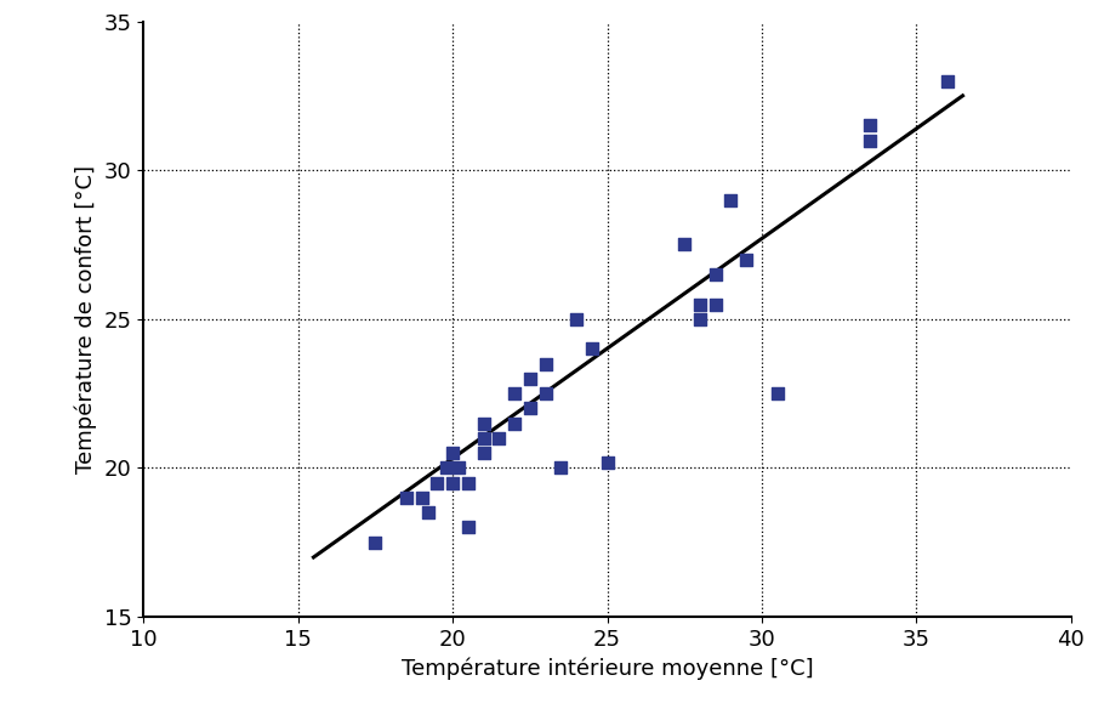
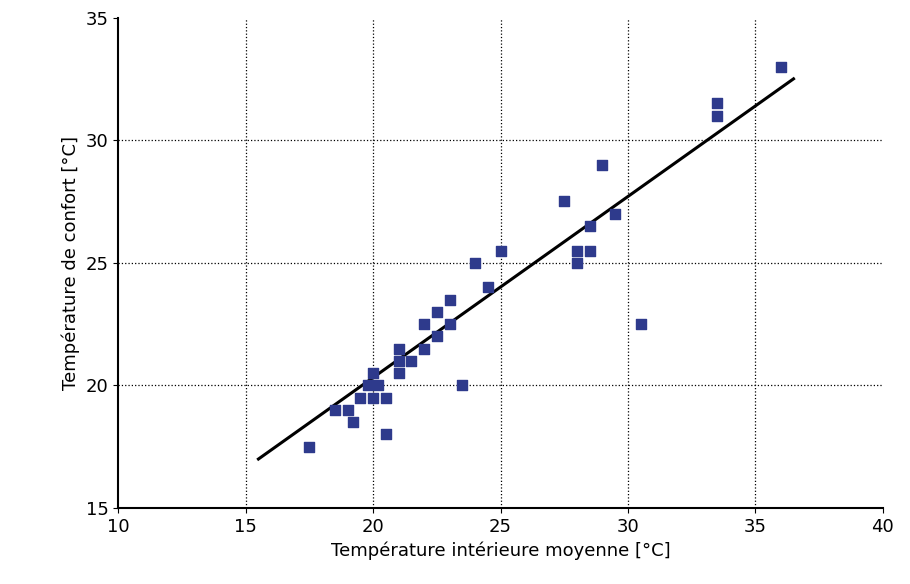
25: 20.2 -> 25.5
